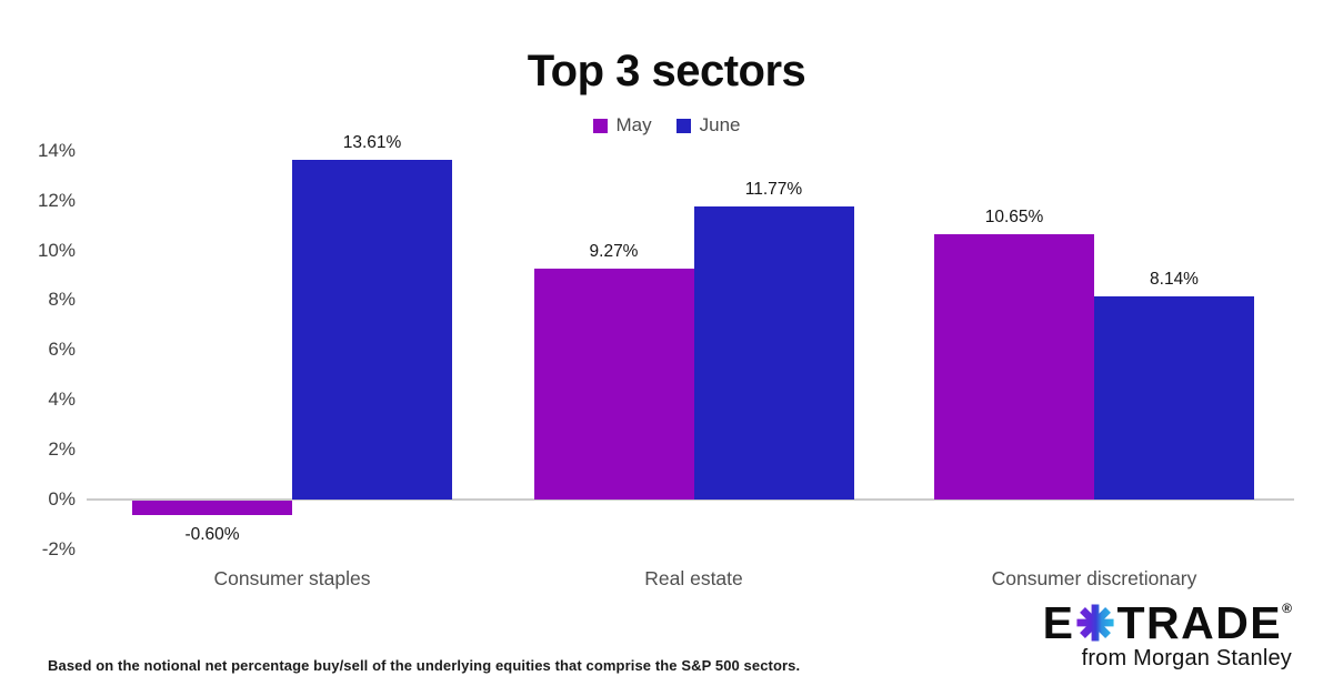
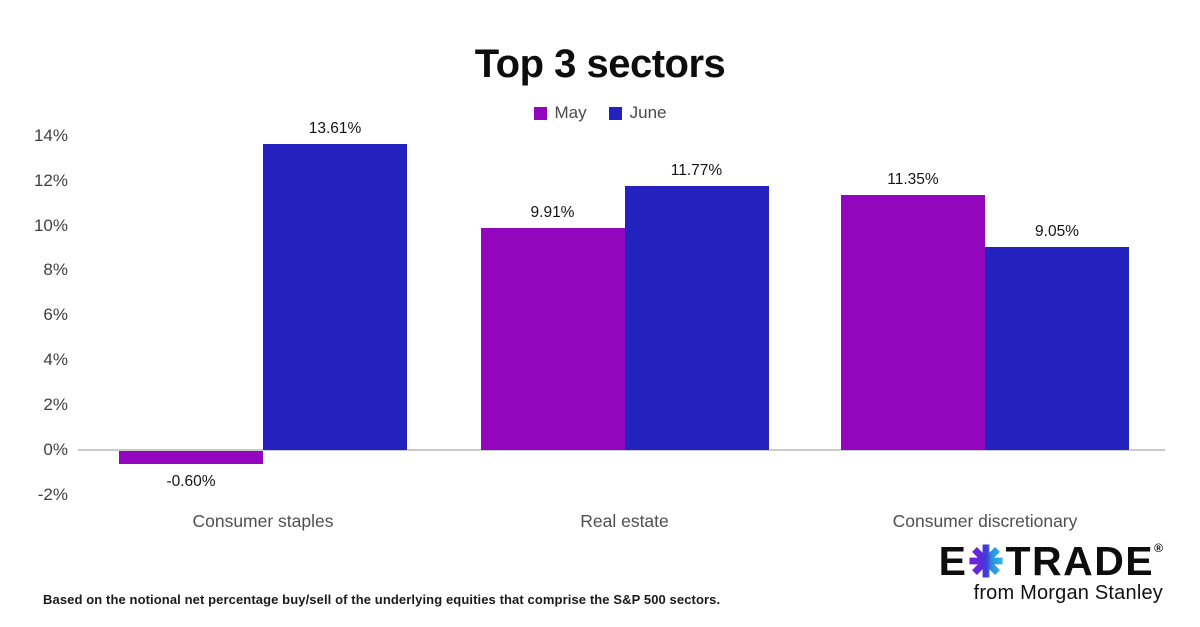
May/Real estate: 9.27% -> 9.91%
May/Consumer discretionary: 10.65% -> 11.35%
June/Consumer discretionary: 8.14% -> 9.05%
